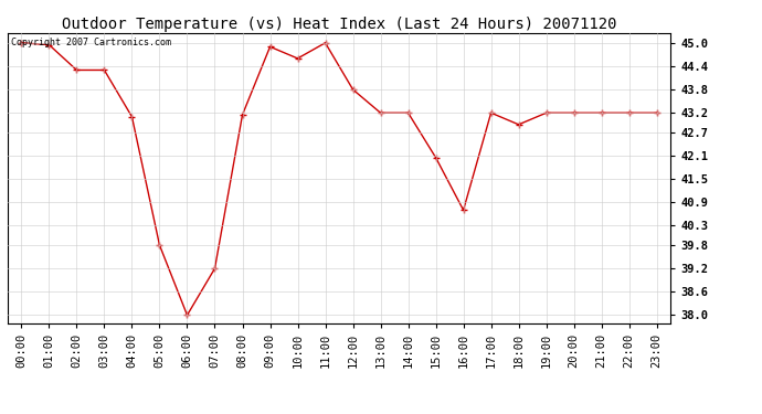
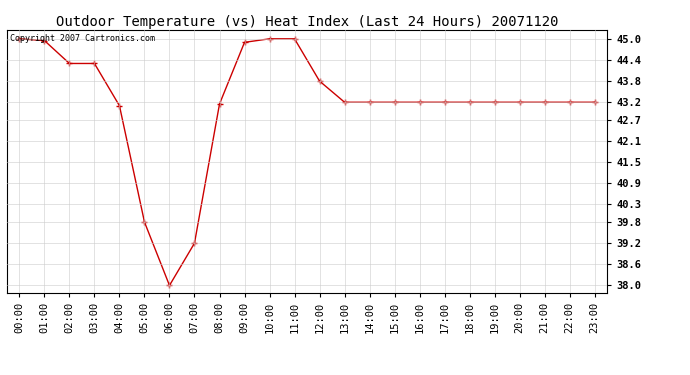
10:00: 44.60 -> 45.00
15:00: 42.05 -> 43.20
16:00: 40.70 -> 43.20
18:00: 42.90 -> 43.20
